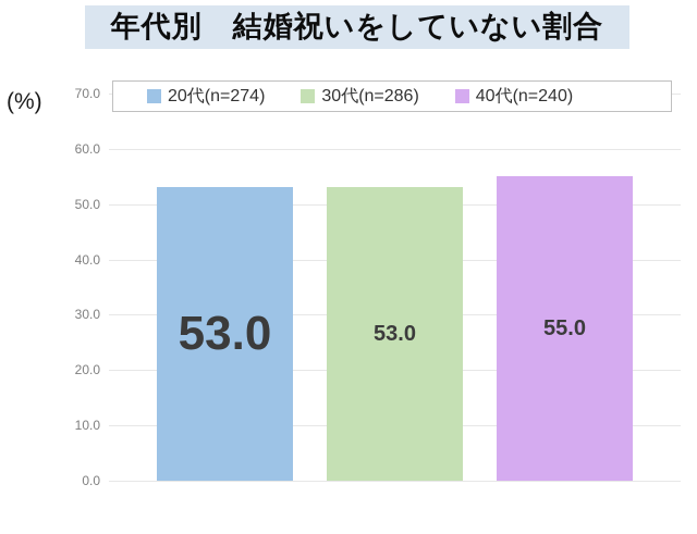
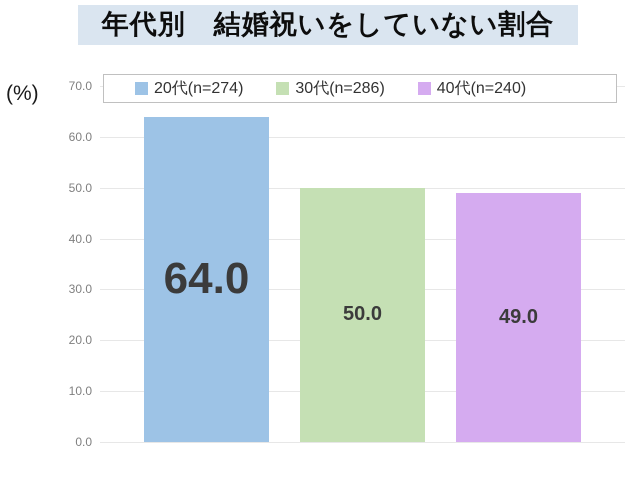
20代(n=274): 53.0 -> 64.0
30代(n=286): 53.0 -> 50.0
40代(n=240): 55.0 -> 49.0
